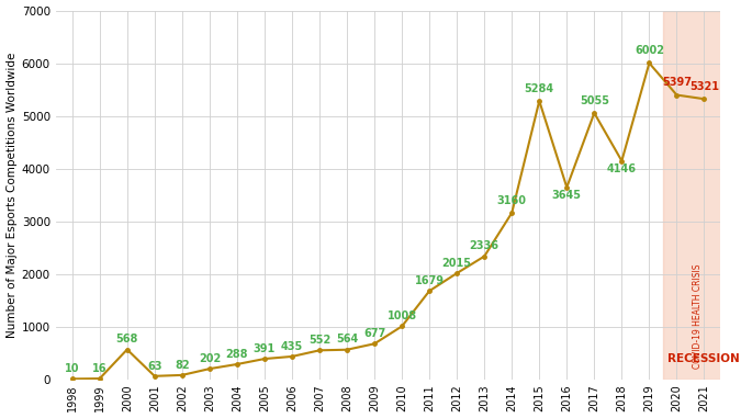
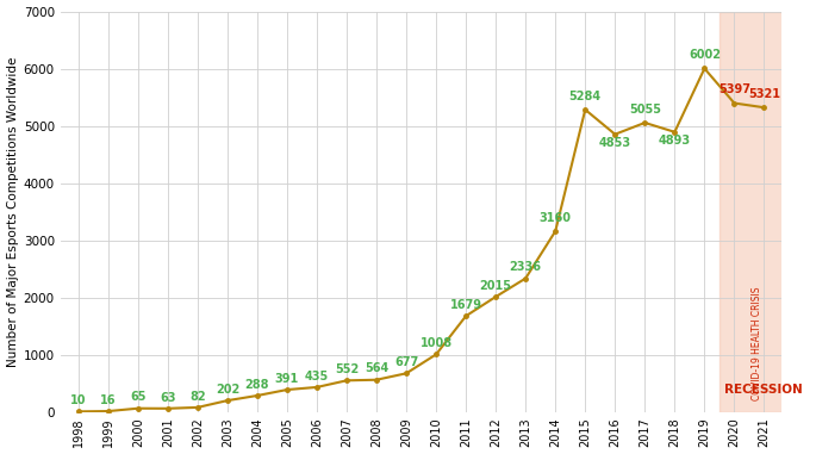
2000: 568 -> 65
2016: 3645 -> 4853
2018: 4146 -> 4893
